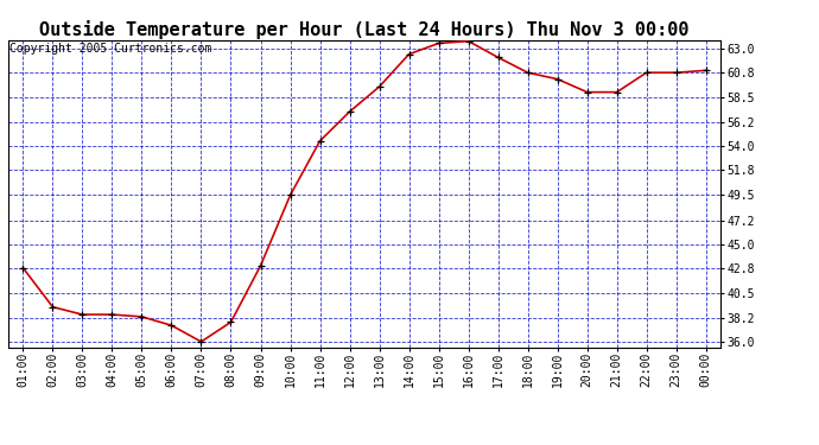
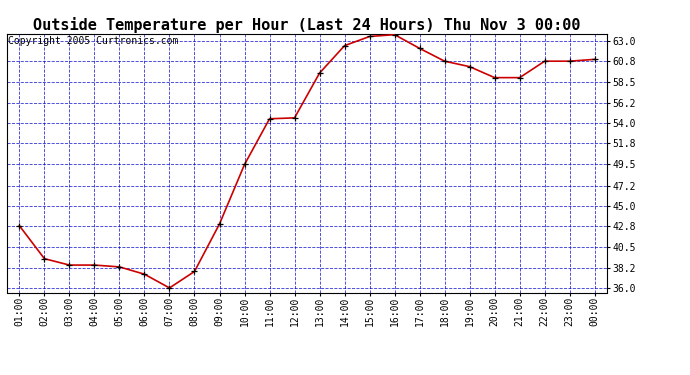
12:00: 57.2 -> 54.6
